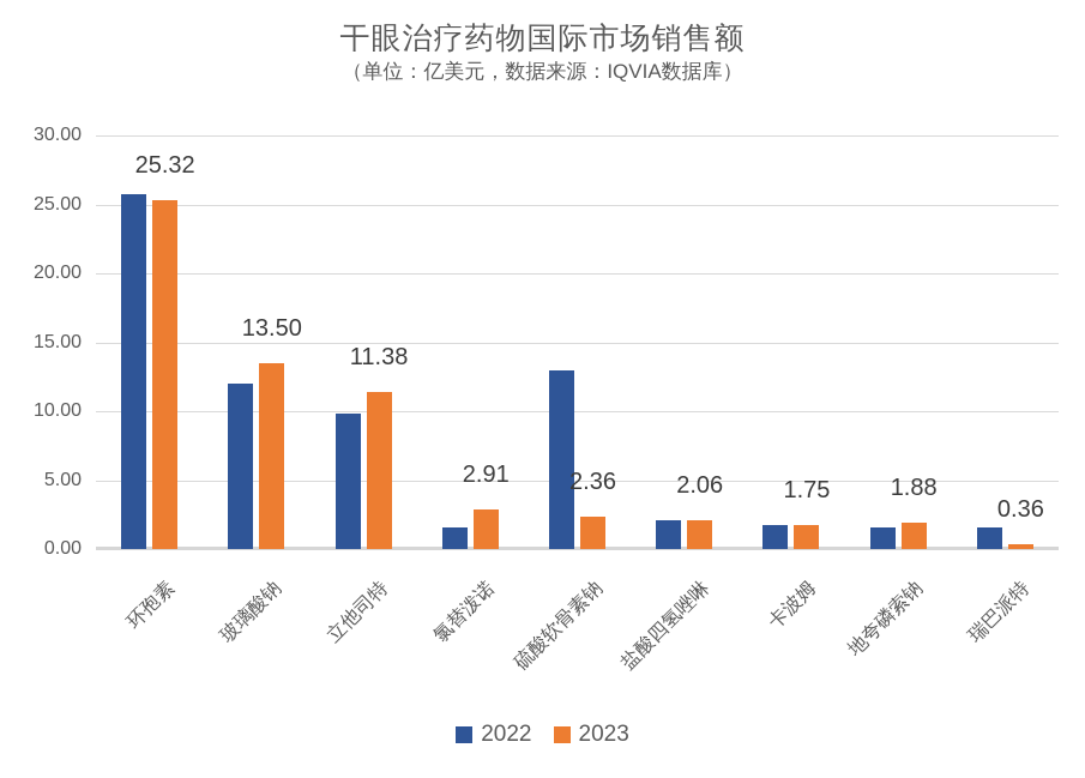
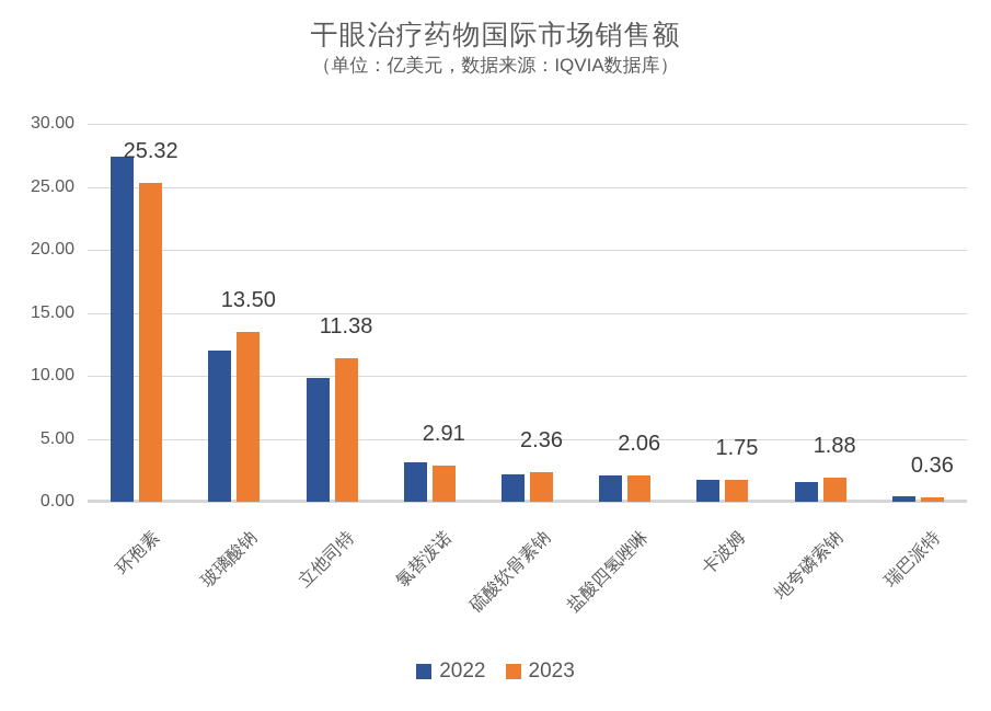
2022/环孢素: 25.7 -> 27.4
2022/氯替泼诺: 1.6 -> 3.1
2022/硫酸软骨素钠: 13.0 -> 2.2
2022/瑞巴派特: 1.6 -> 0.5
